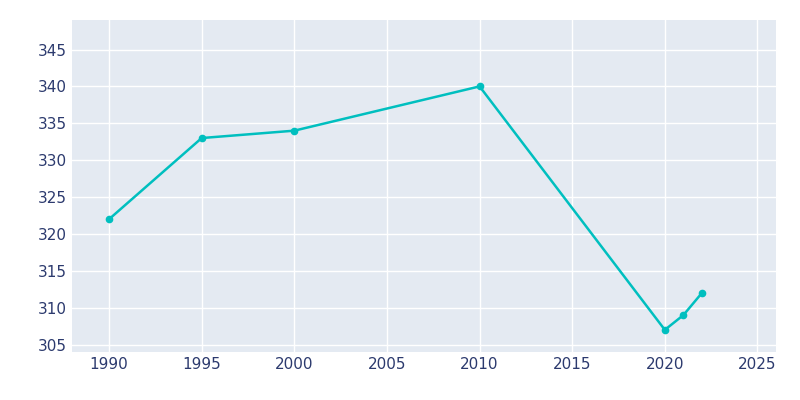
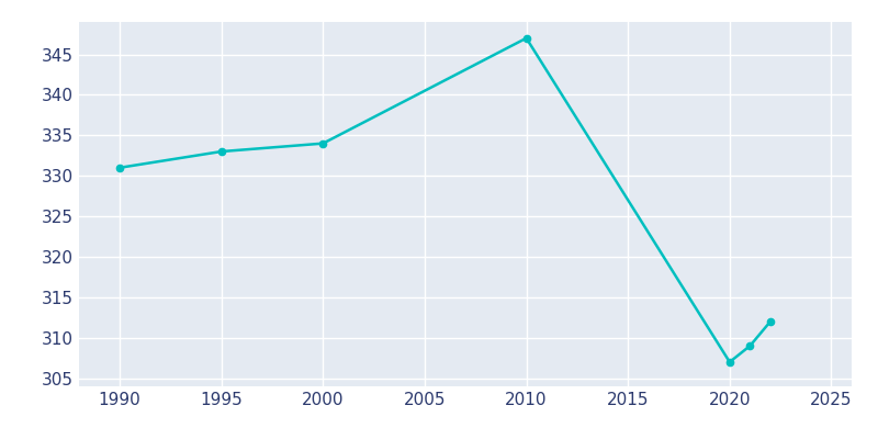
1990: 322 -> 331
2010: 340 -> 347
